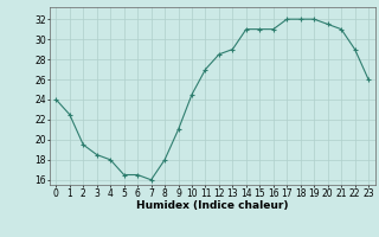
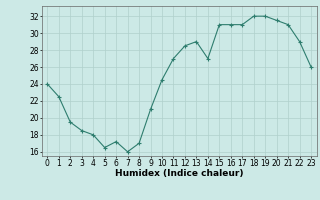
6: 16.5 -> 17.2
8: 18.0 -> 17.0
14: 31.0 -> 27.0
17: 32.0 -> 31.0
